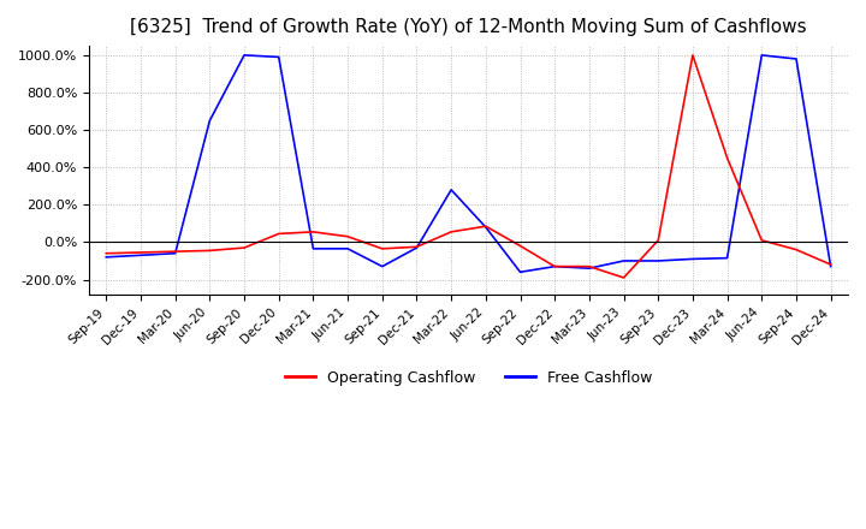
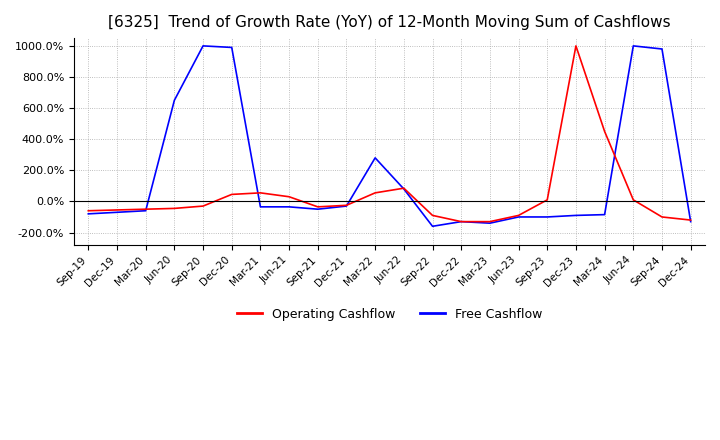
Free Cashflow/Sep-21: -130% -> -50%
Operating Cashflow/Sep-22: -20% -> -90%
Operating Cashflow/Jun-23: -190% -> -90%
Operating Cashflow/Sep-24: -40% -> -100%
